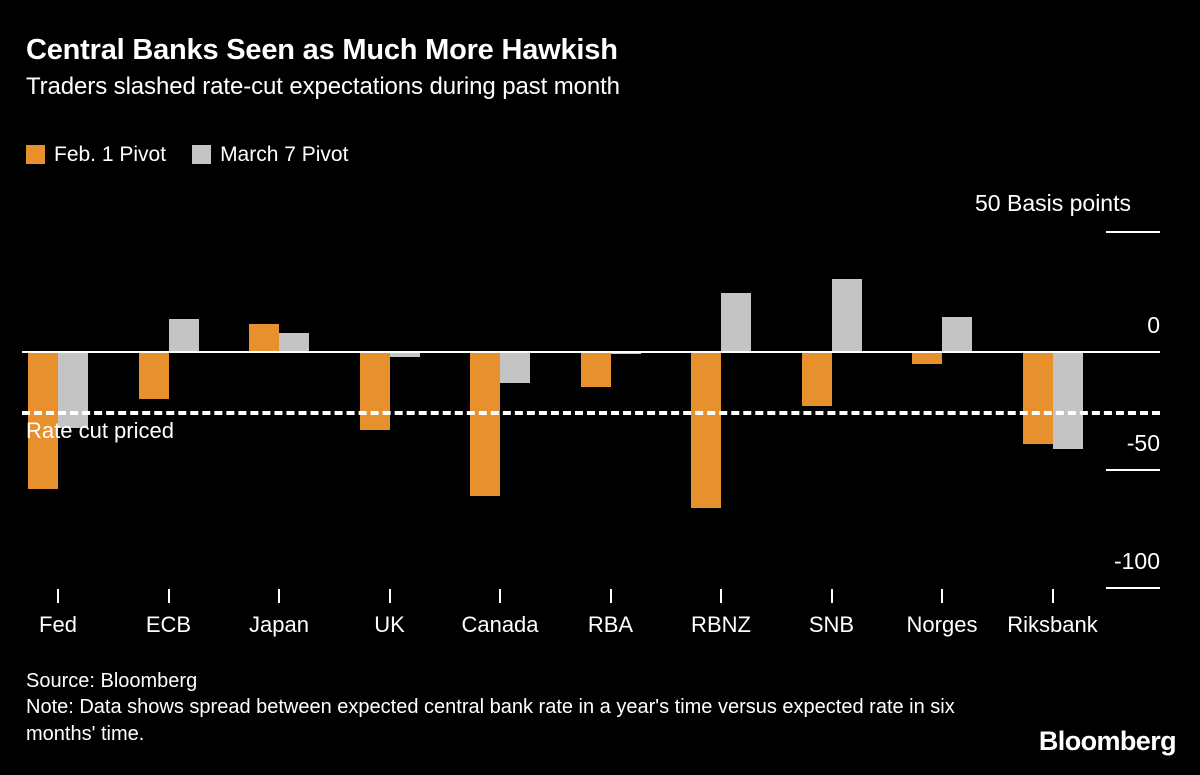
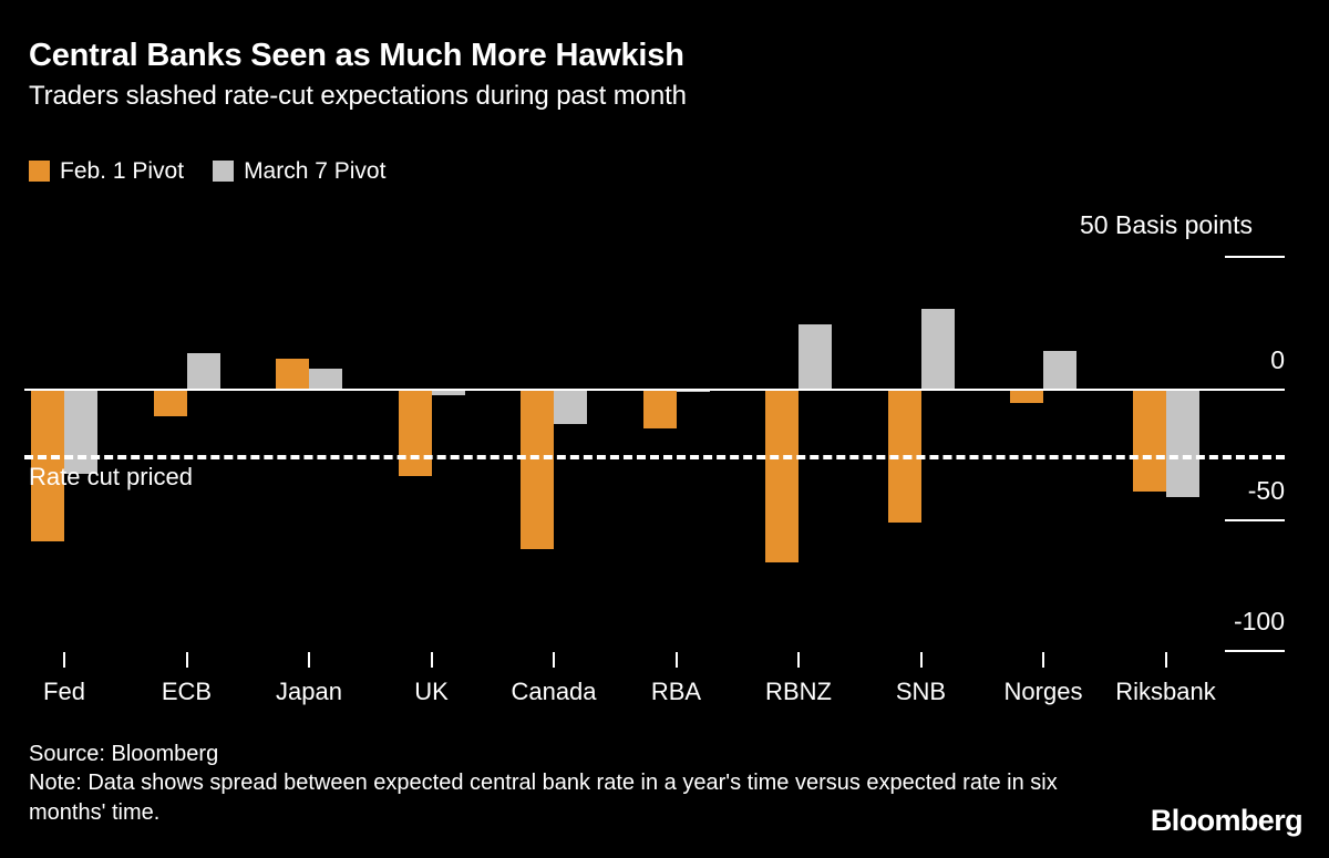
Feb. 1 Pivot/ECB: -20 -> -10
Feb. 1 Pivot/SNB: -23 -> -51
